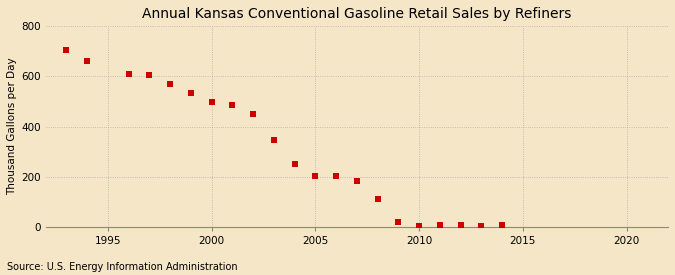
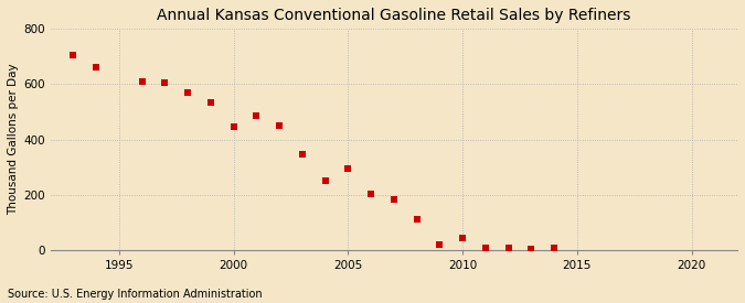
2000: 500 -> 445
2005: 202 -> 295
2010: 5 -> 45
